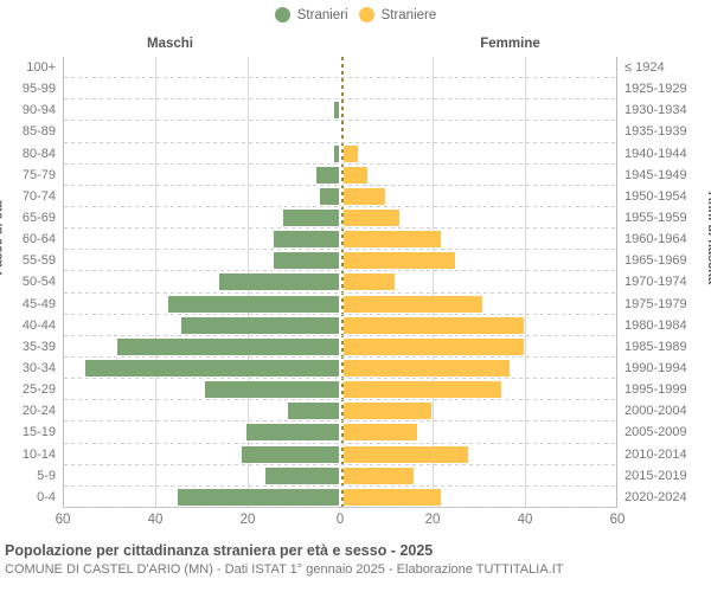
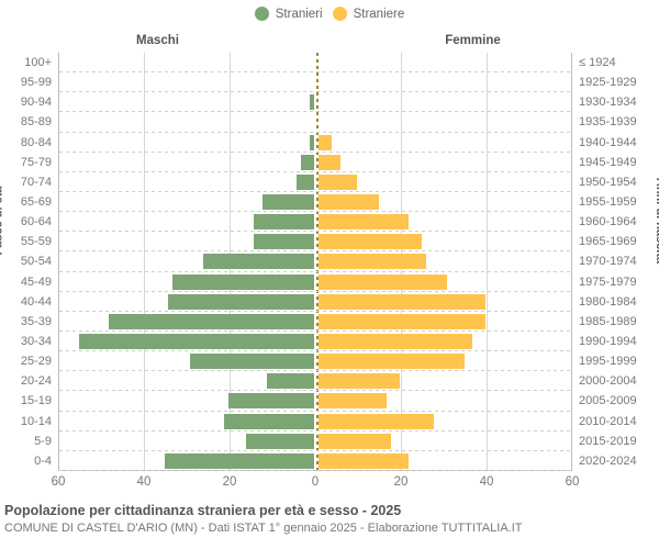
Stranieri/75-79: 5 -> 3
Straniere/65-69: 12 -> 14
Straniere/50-54: 11 -> 25
Stranieri/45-49: 37 -> 33
Straniere/5-9: 15 -> 17
